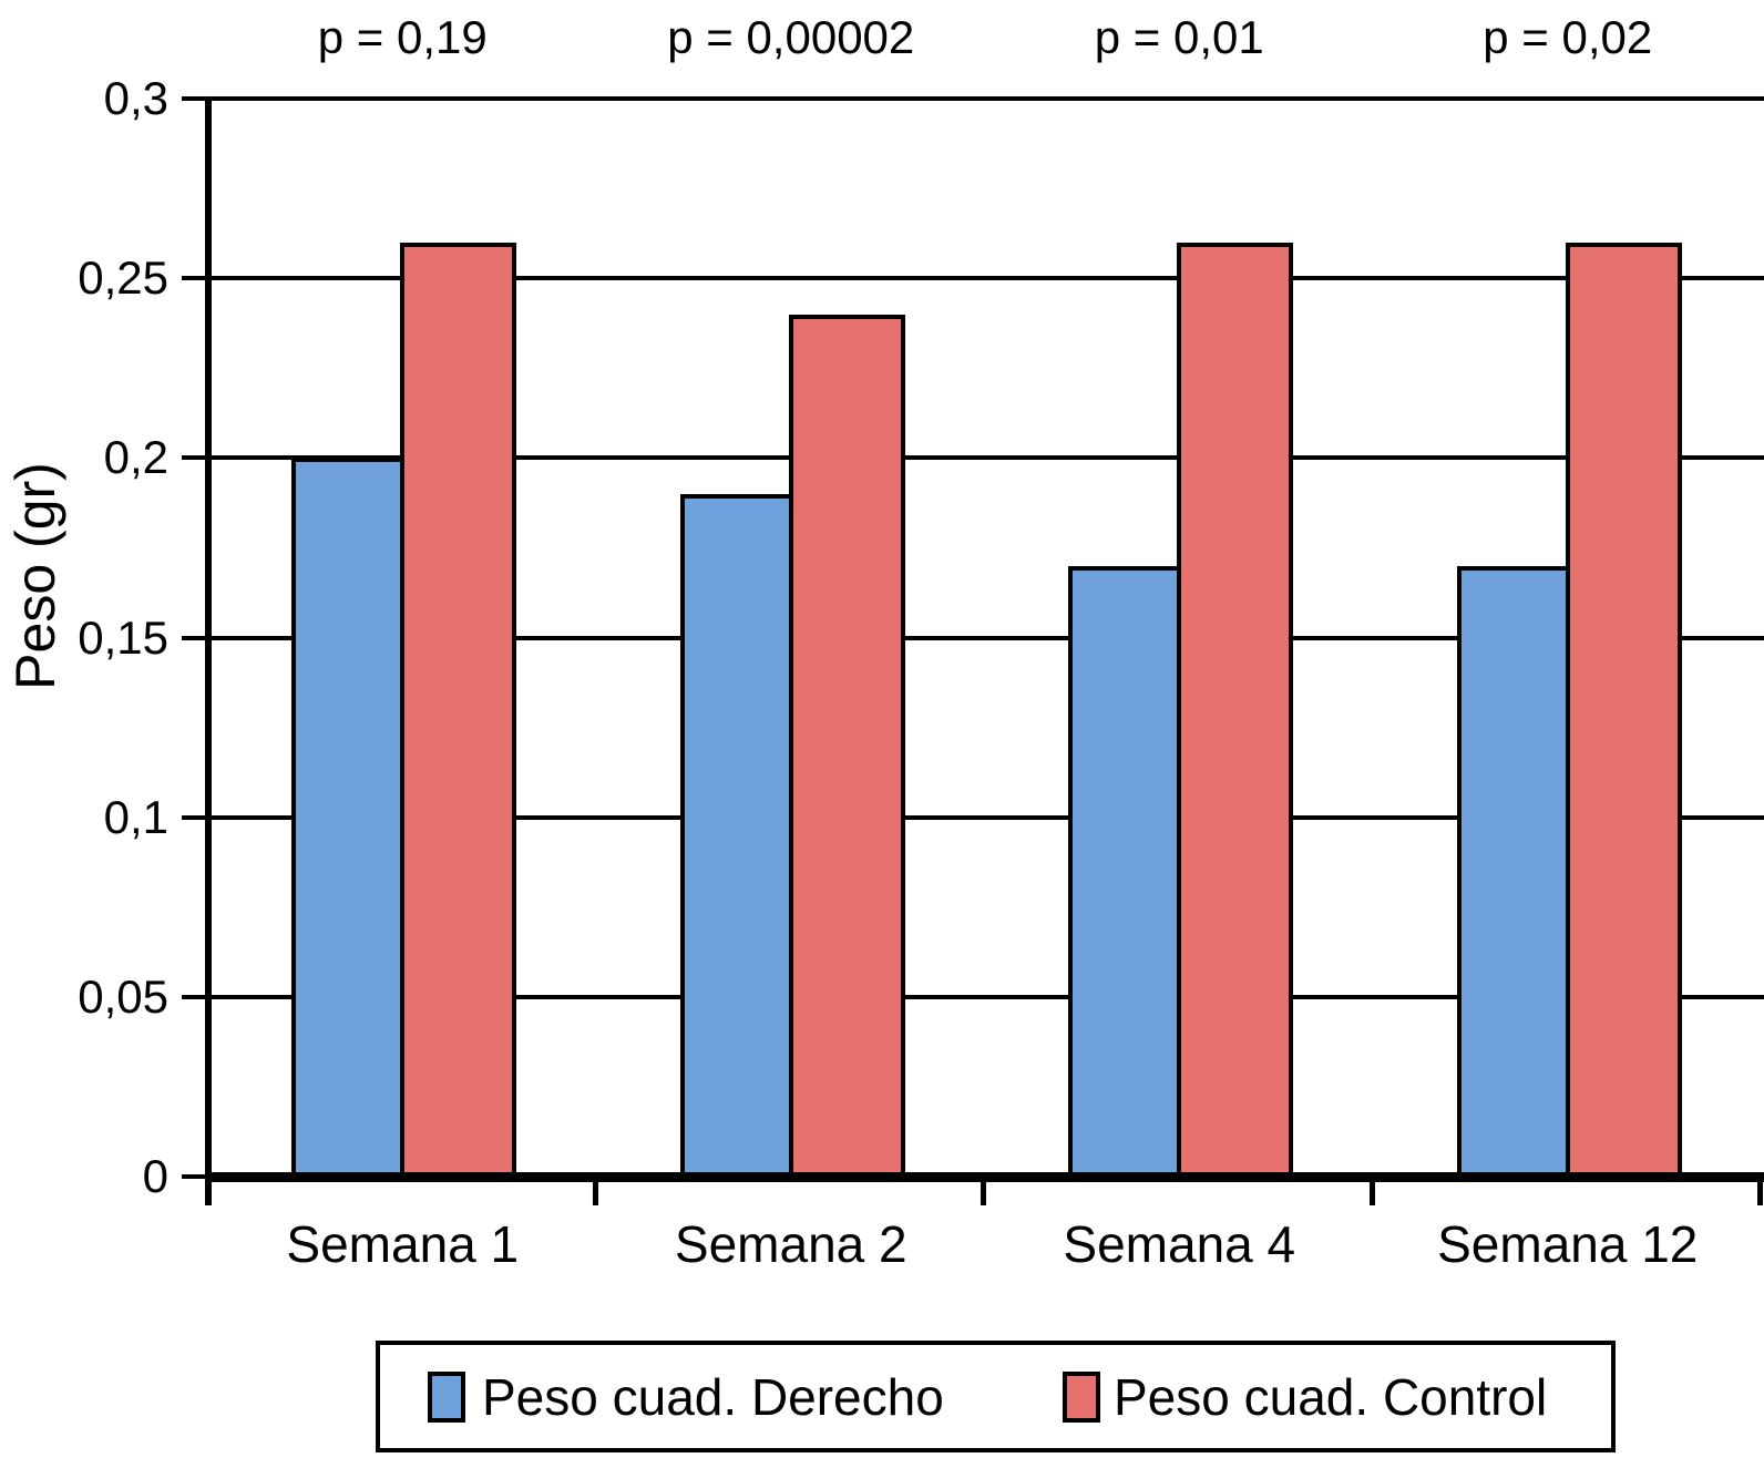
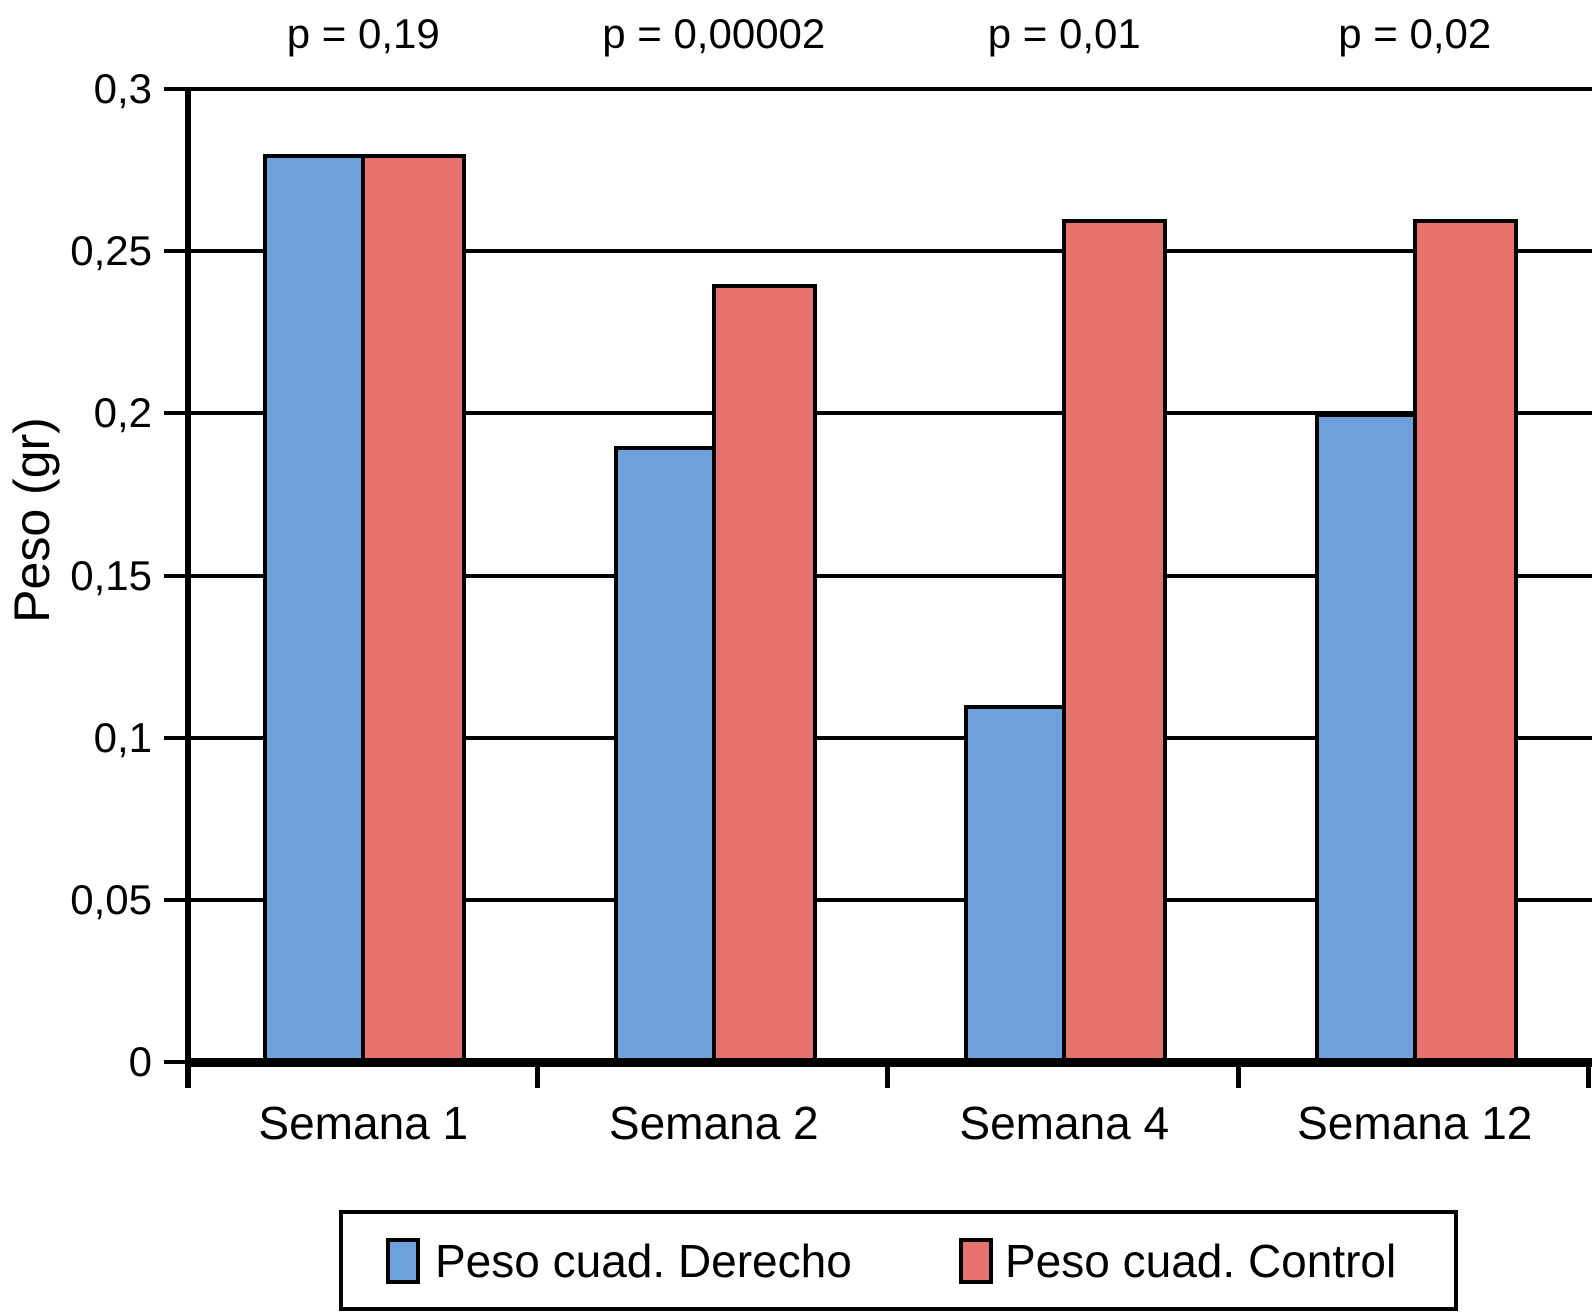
Peso cuad. Derecho/Semana 1: 0,20 -> 0,28
Peso cuad. Control/Semana 1: 0,26 -> 0,28
Peso cuad. Derecho/Semana 4: 0,17 -> 0,11
Peso cuad. Derecho/Semana 12: 0,17 -> 0,20
